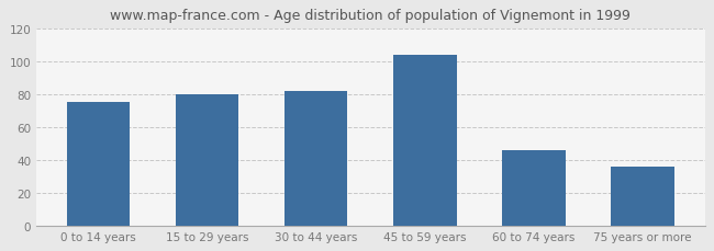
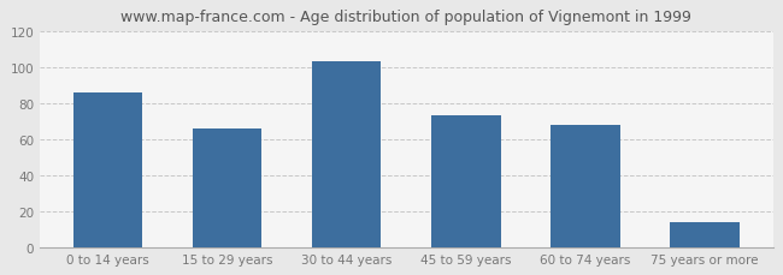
0 to 14 years: 75 -> 86
15 to 29 years: 80 -> 66
30 to 44 years: 82 -> 103
45 to 59 years: 104 -> 73
60 to 74 years: 46 -> 68
75 years or more: 36 -> 14
